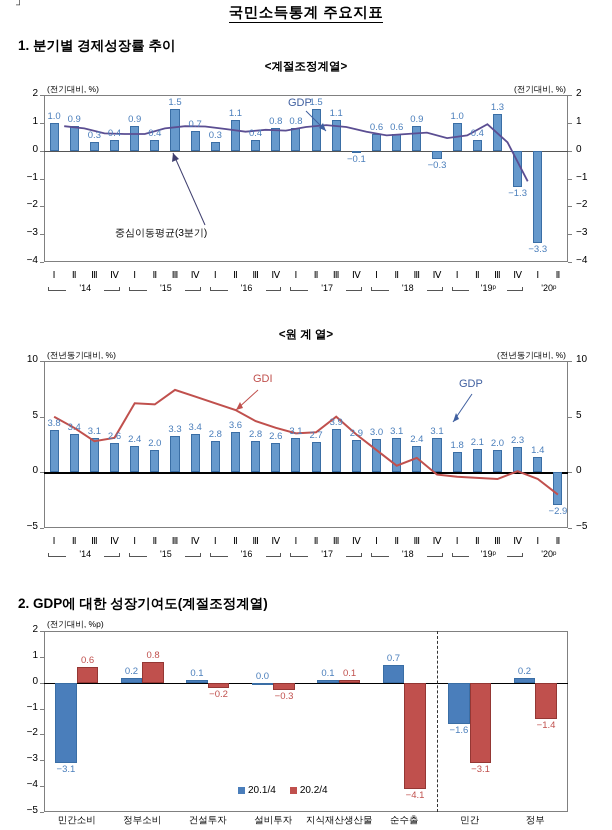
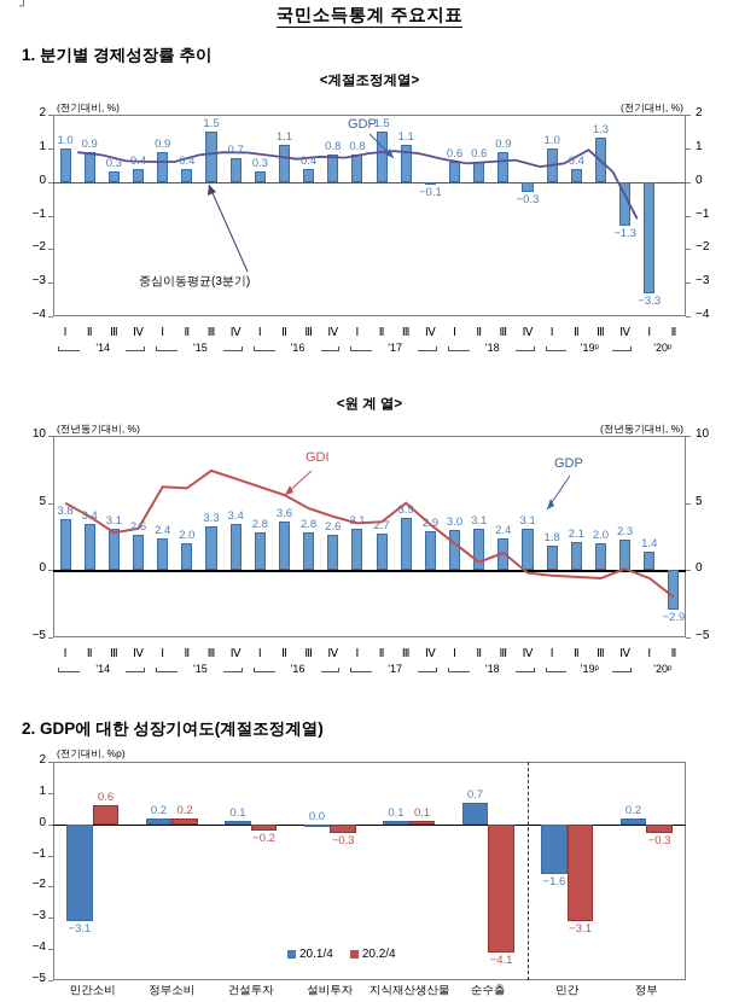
2. GDP에 대한 성장기여도(계절조정계열)/20.2/4/정부소비: 0.8 -> 0.2
2. GDP에 대한 성장기여도(계절조정계열)/20.2/4/정부: −1.4 -> −0.3
